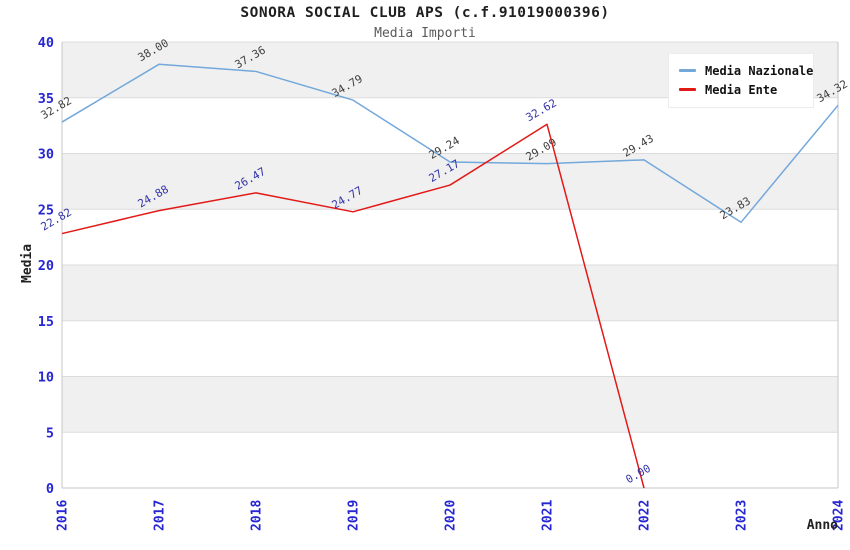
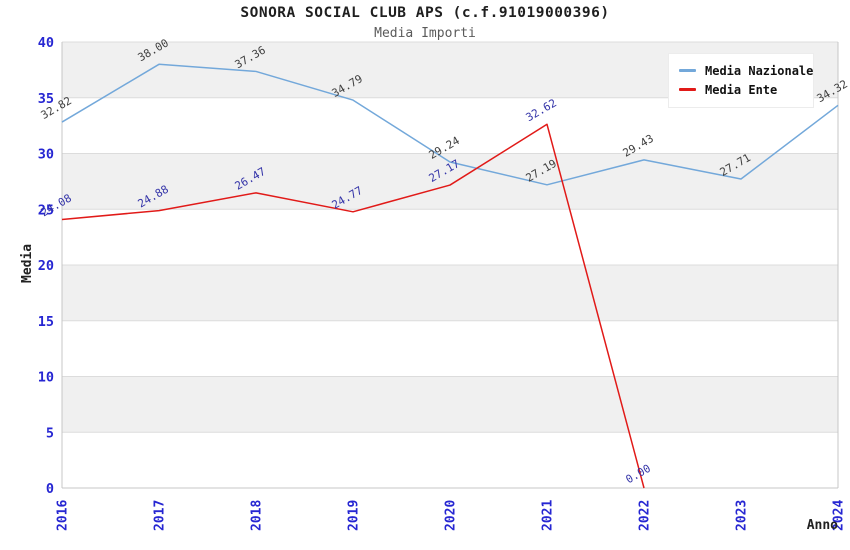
Media Ente/2016: 22.82 -> 24.08
Media Nazionale/2021: 29.09 -> 27.19
Media Nazionale/2023: 23.83 -> 27.71
